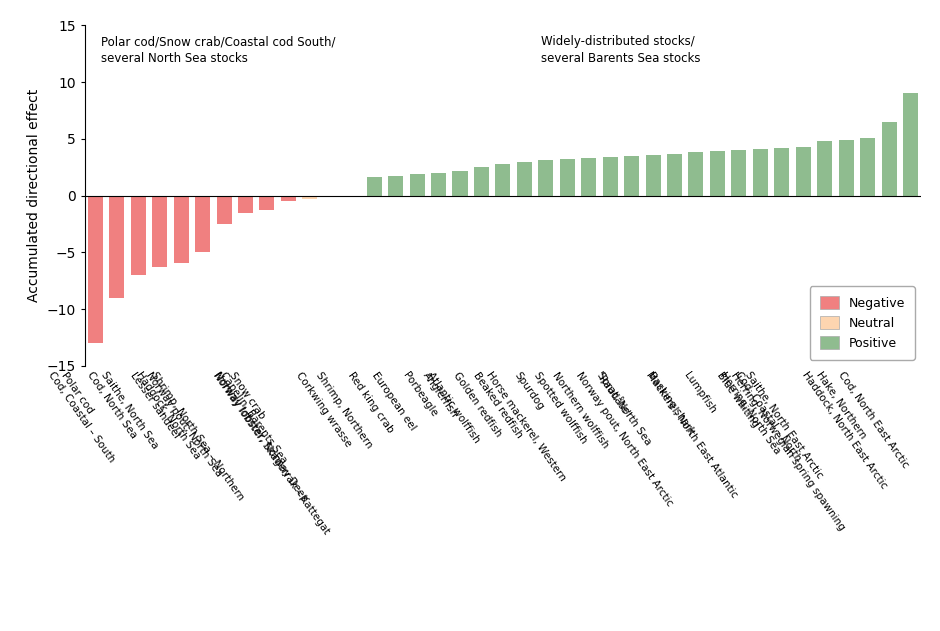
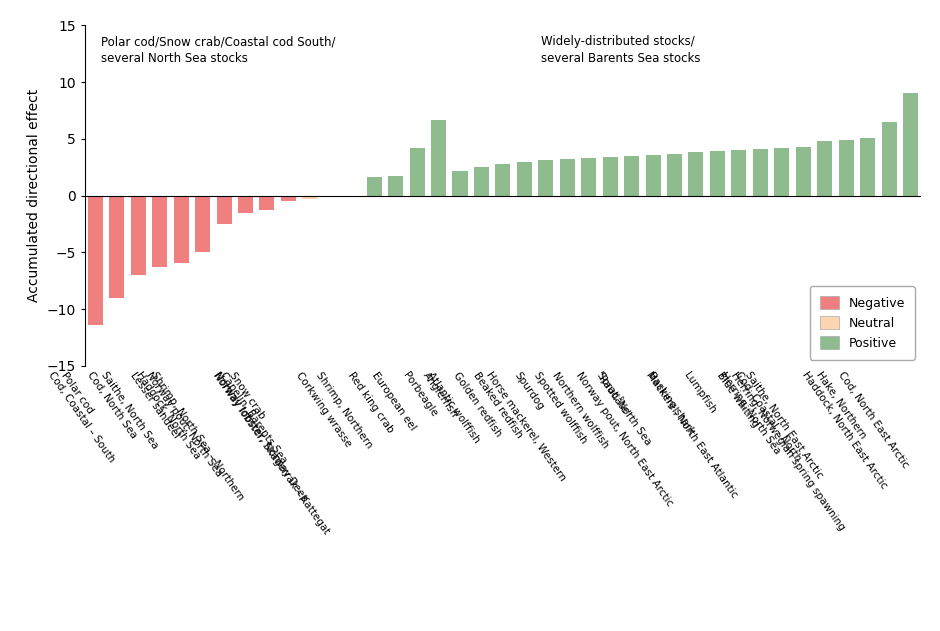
Polar cod: -13.0 -> -11.4
European eel: 1.9 -> 4.2
Porbeagle: 2.0 -> 6.7
